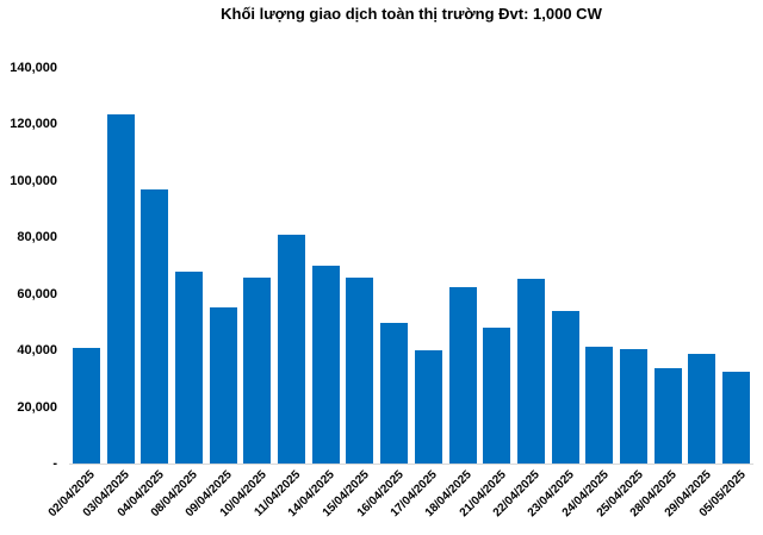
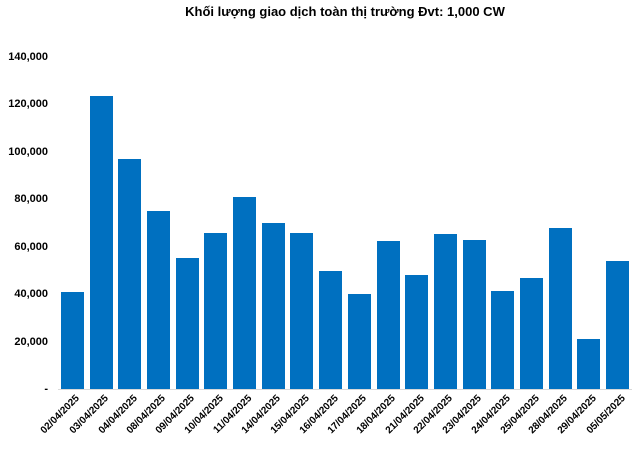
08/04/2025: 68000 -> 75000
23/04/2025: 54000 -> 63000
25/04/2025: 40000 -> 47000
28/04/2025: 34000 -> 68000
29/04/2025: 39000 -> 21000
05/05/2025: 32000 -> 54000
